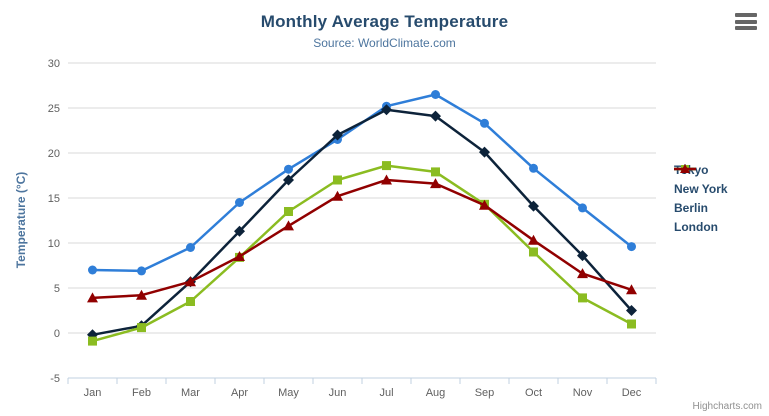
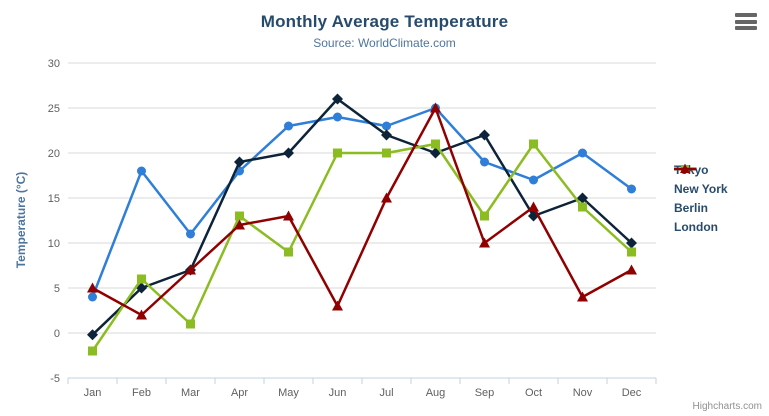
Tokyo/Jan: 7 -> 4
Berlin/Jan: -1 -> -2
London/Jan: 4 -> 5
Tokyo/Feb: 7 -> 18
New York/Feb: 1 -> 5
Berlin/Feb: 1 -> 6
London/Feb: 4 -> 2
Tokyo/Mar: 10 -> 11
New York/Mar: 6 -> 7
Berlin/Mar: 4 -> 1
London/Mar: 6 -> 7
Tokyo/Apr: 14 -> 18
New York/Apr: 11 -> 19
Berlin/Apr: 8 -> 13
London/Apr: 8 -> 12
Tokyo/May: 18 -> 23
New York/May: 17 -> 20
Berlin/May: 14 -> 9
London/May: 12 -> 13
Tokyo/Jun: 22 -> 24
New York/Jun: 22 -> 26
Berlin/Jun: 17 -> 20
London/Jun: 15 -> 3
Tokyo/Jul: 25 -> 23
New York/Jul: 25 -> 22
Berlin/Jul: 19 -> 20
London/Jul: 17 -> 15
Tokyo/Aug: 26 -> 25
New York/Aug: 24 -> 20
Berlin/Aug: 18 -> 21
London/Aug: 17 -> 25
Tokyo/Sep: 23 -> 19
New York/Sep: 20 -> 22
Berlin/Sep: 14 -> 13
London/Sep: 14 -> 10
Tokyo/Oct: 18 -> 17
New York/Oct: 14 -> 13
Berlin/Oct: 9 -> 21
London/Oct: 10 -> 14
Tokyo/Nov: 14 -> 20
New York/Nov: 9 -> 15
Berlin/Nov: 4 -> 14
London/Nov: 7 -> 4
Tokyo/Dec: 10 -> 16
New York/Dec: 2 -> 10
Berlin/Dec: 1 -> 9
London/Dec: 5 -> 7
